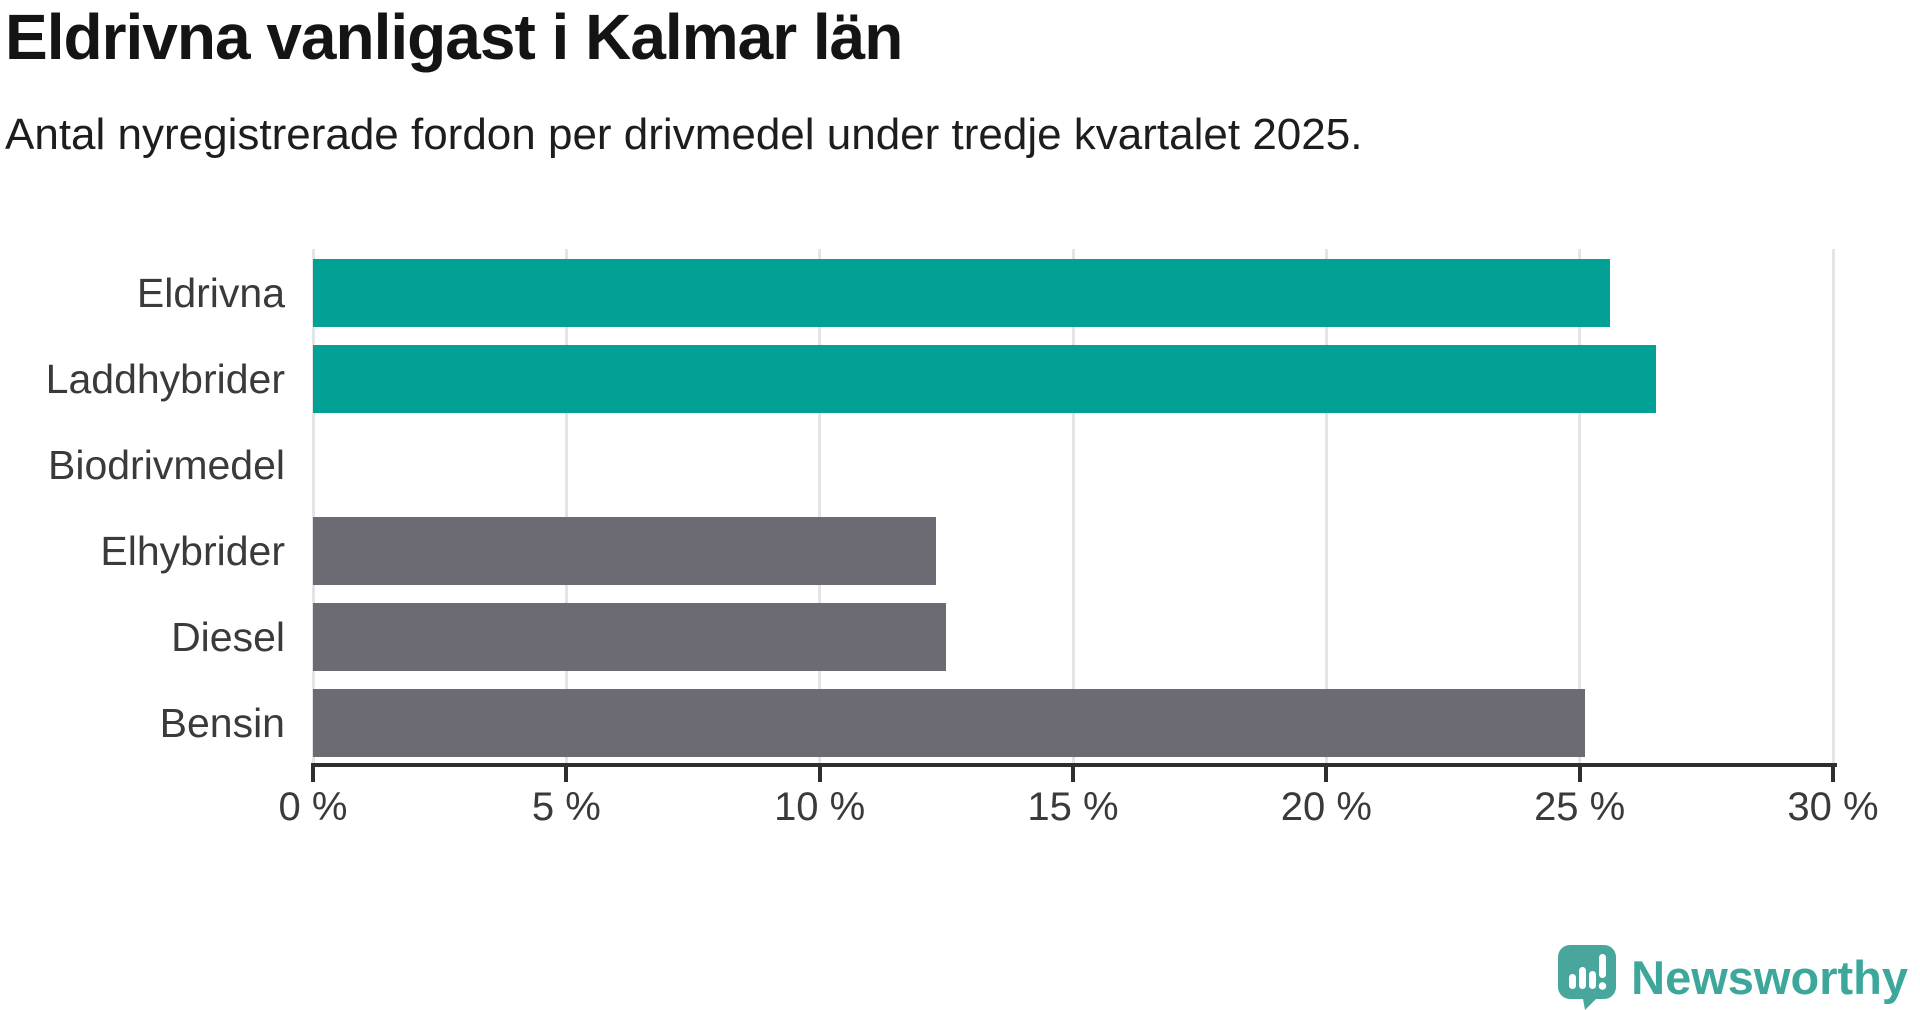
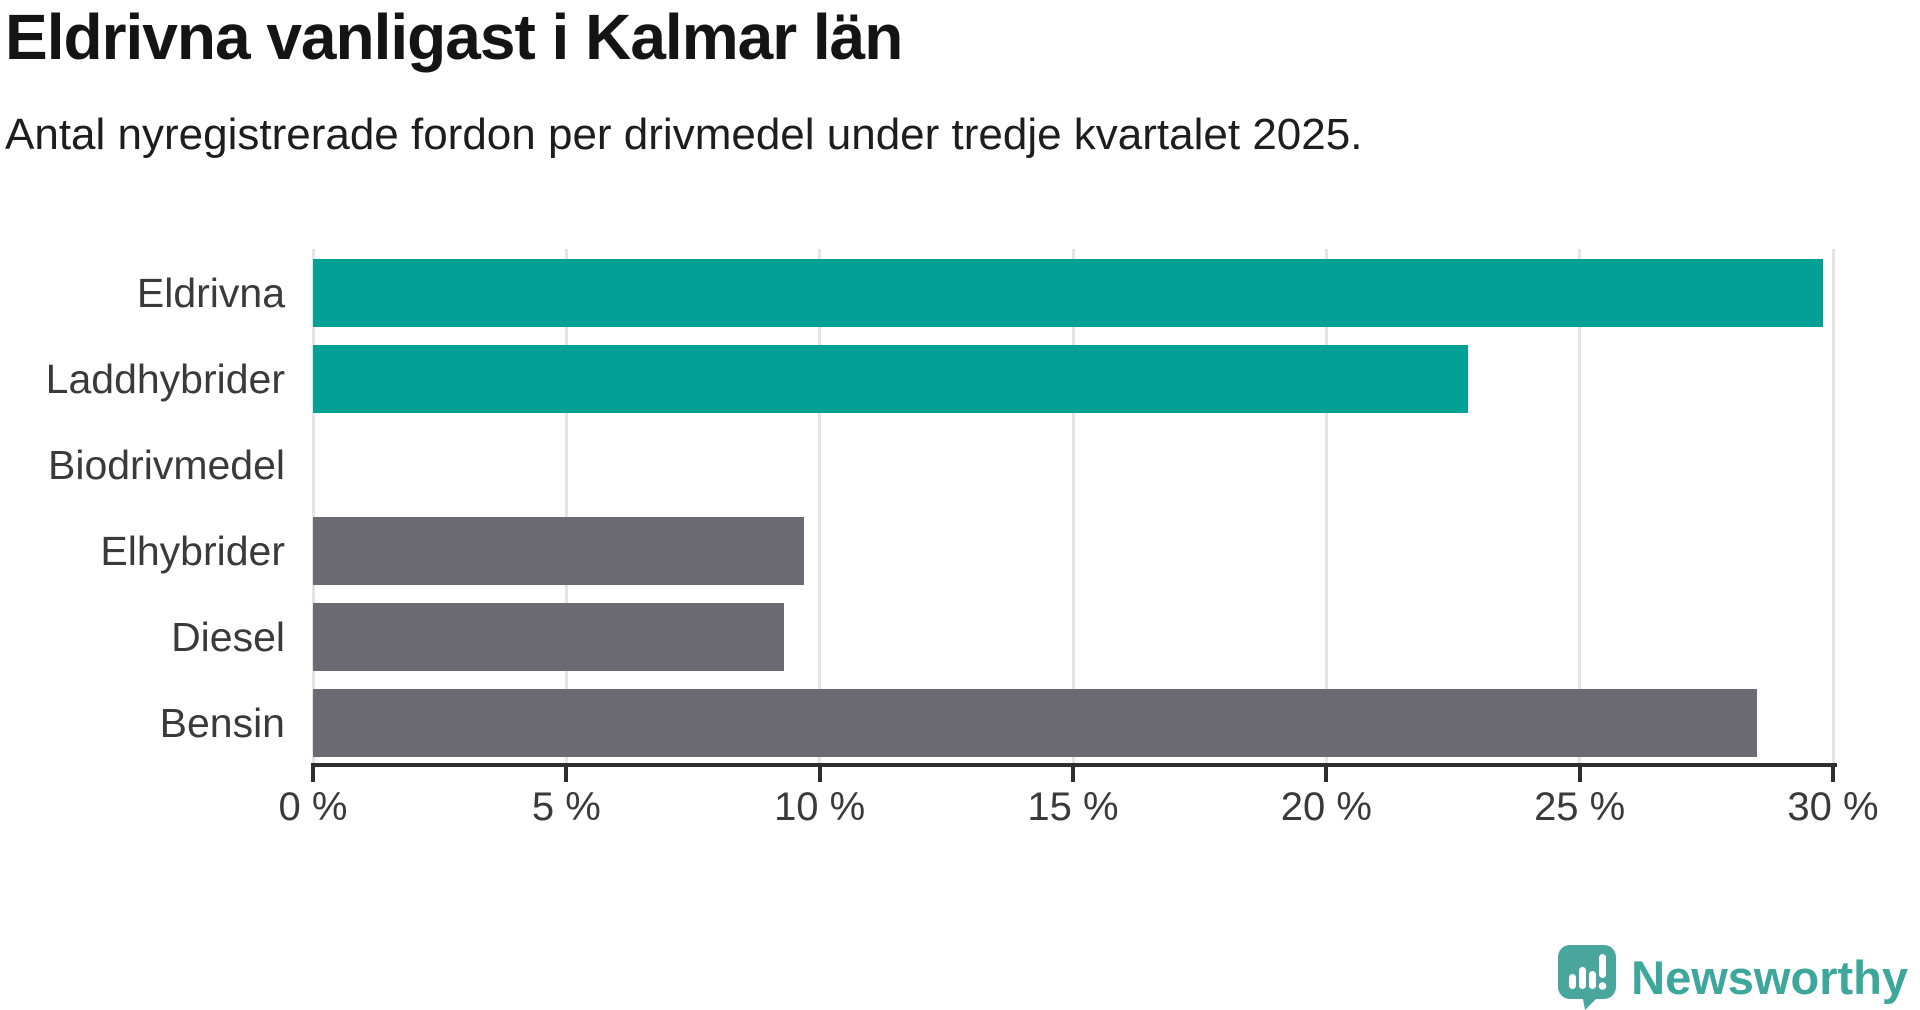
Eldrivna: 25.6% -> 29.8%
Laddhybrider: 26.5% -> 22.8%
Elhybrider: 12.3% -> 9.7%
Diesel: 12.5% -> 9.3%
Bensin: 25.1% -> 28.5%
